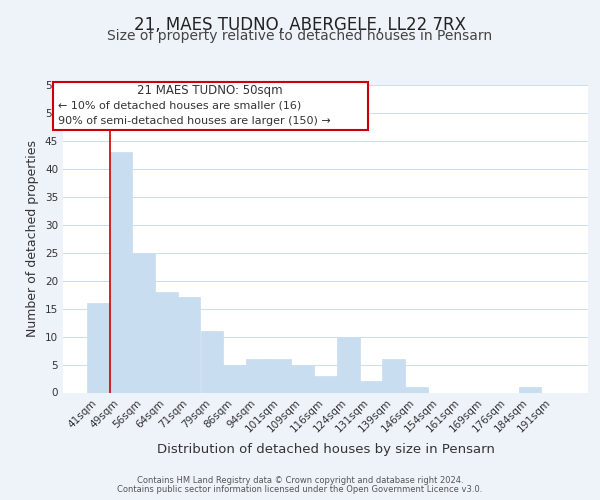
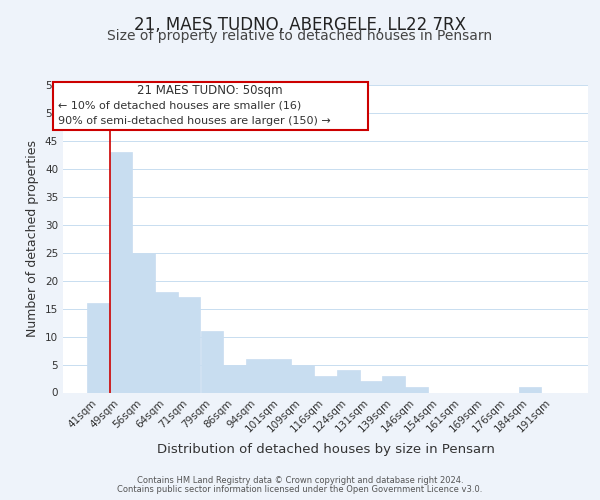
124sqm: 10 -> 4
139sqm: 6 -> 3
